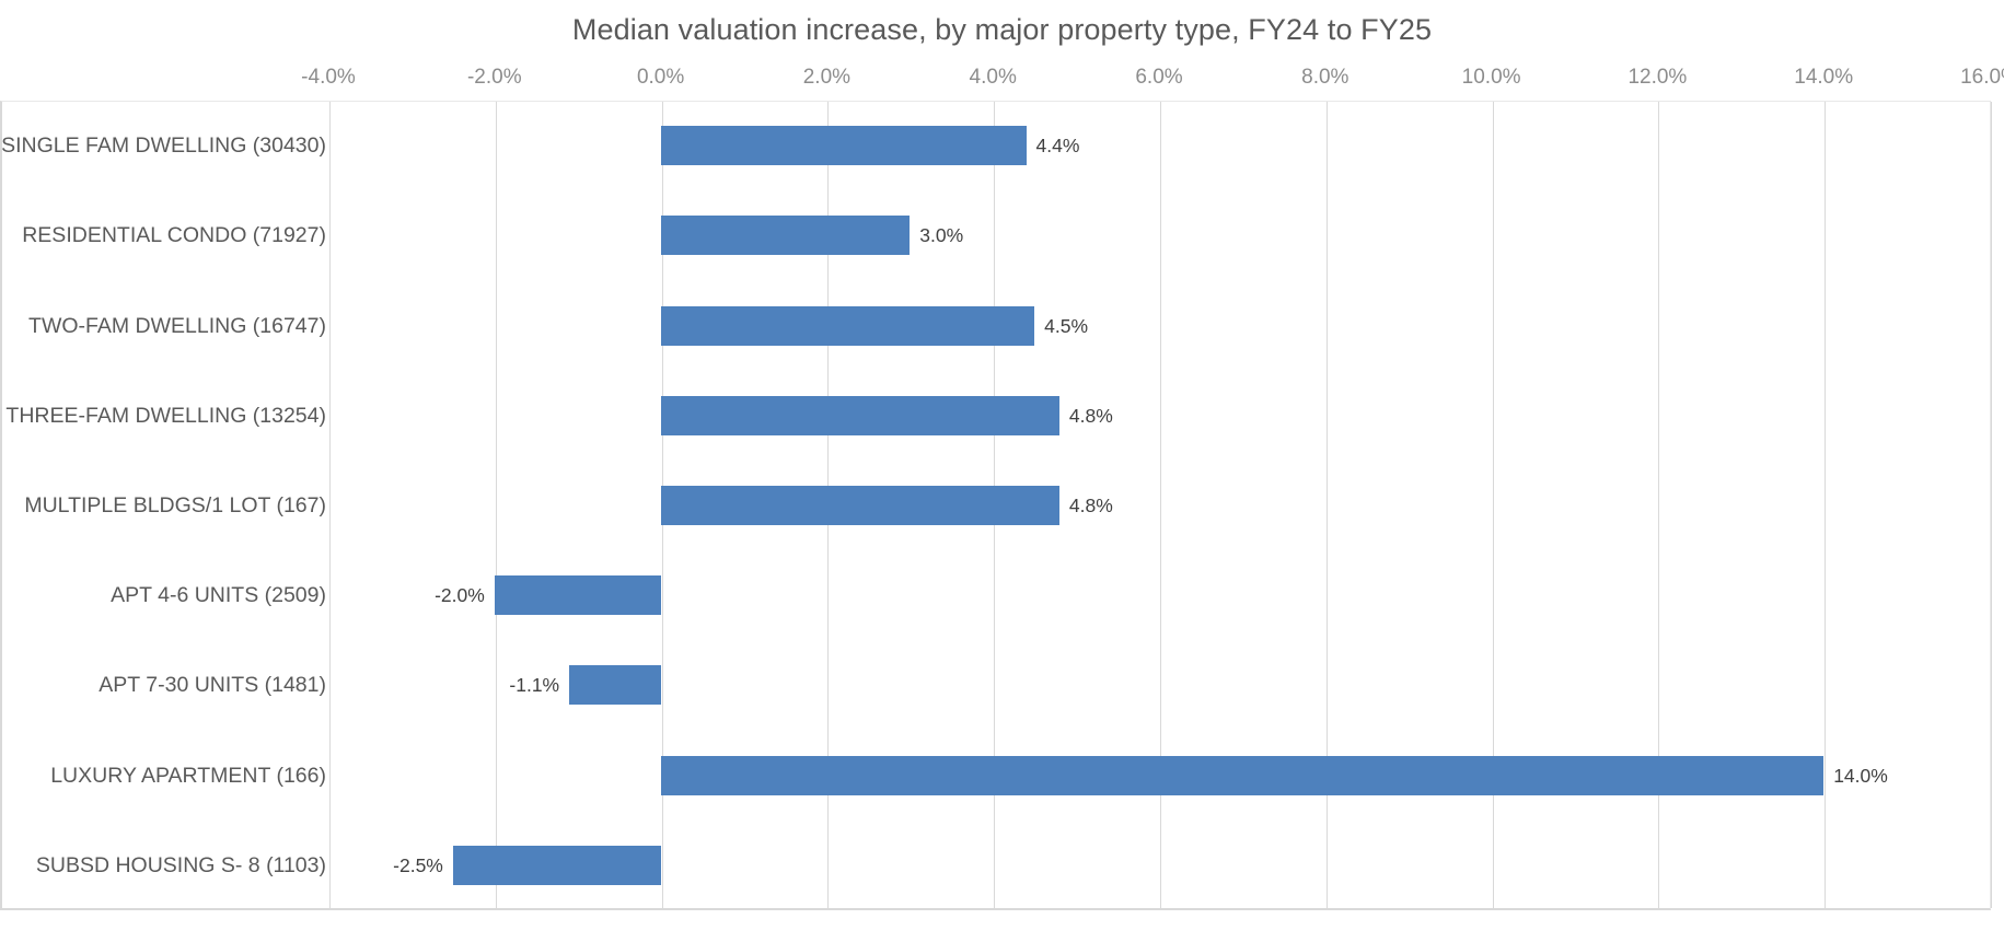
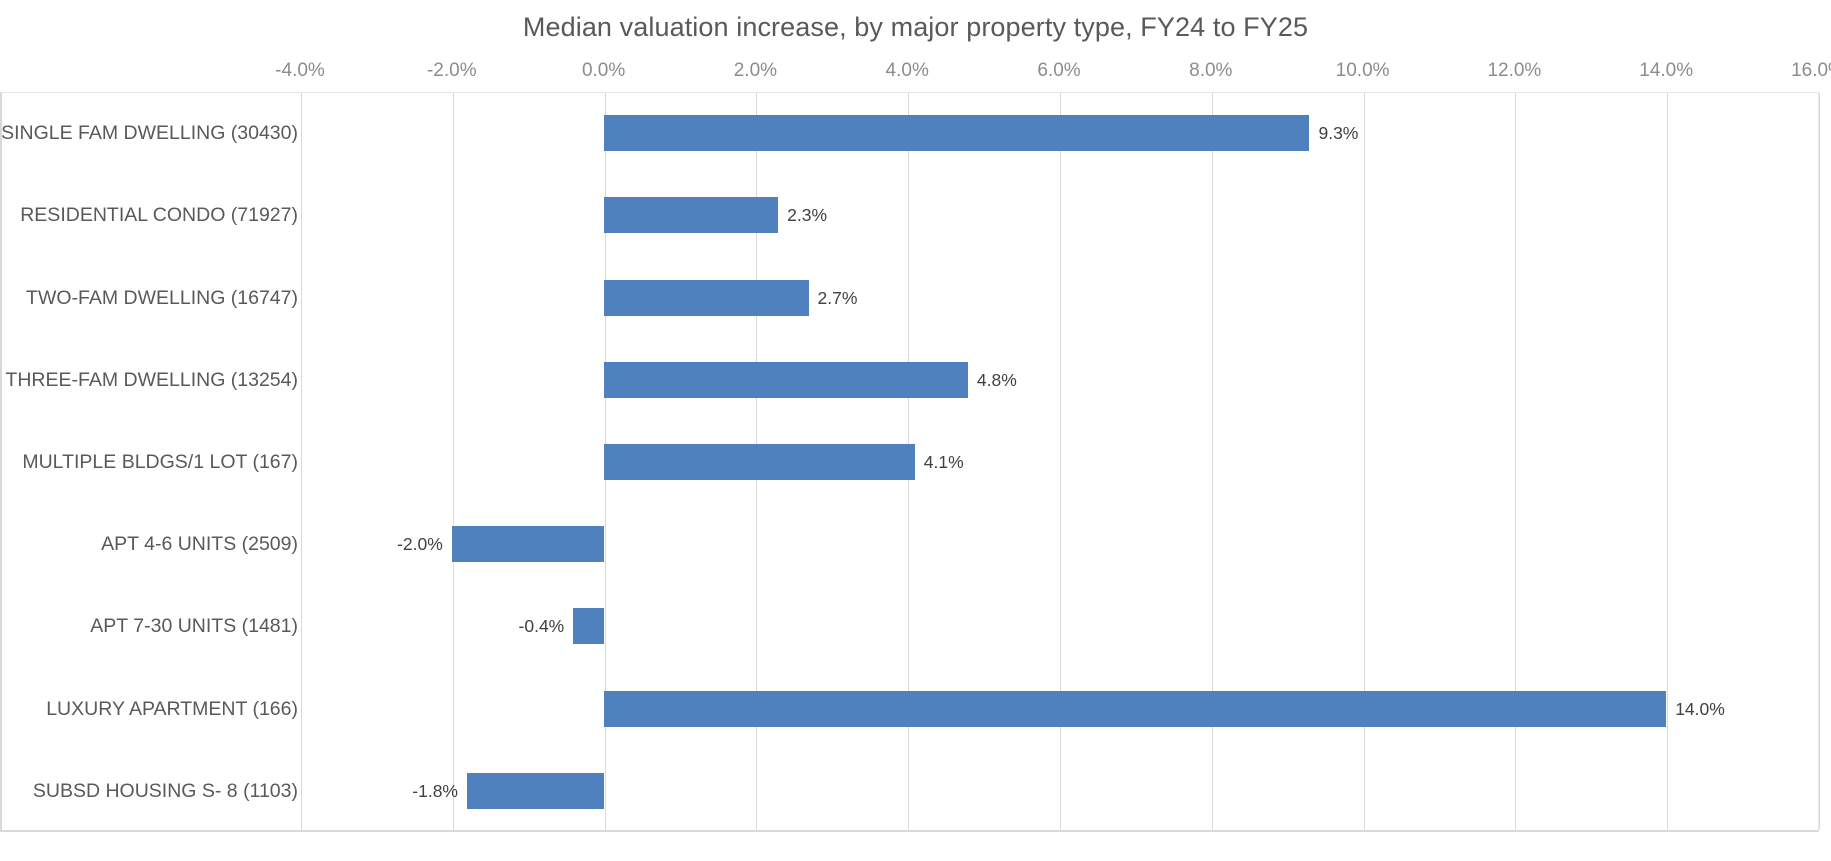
SINGLE FAM DWELLING (30430): 4.4% -> 9.3%
RESIDENTIAL CONDO (71927): 3.0% -> 2.3%
TWO-FAM DWELLING (16747): 4.5% -> 2.7%
MULTIPLE BLDGS/1 LOT (167): 4.8% -> 4.1%
APT 7-30 UNITS (1481): -1.1% -> -0.4%
SUBSD HOUSING S- 8 (1103): -2.5% -> -1.8%
